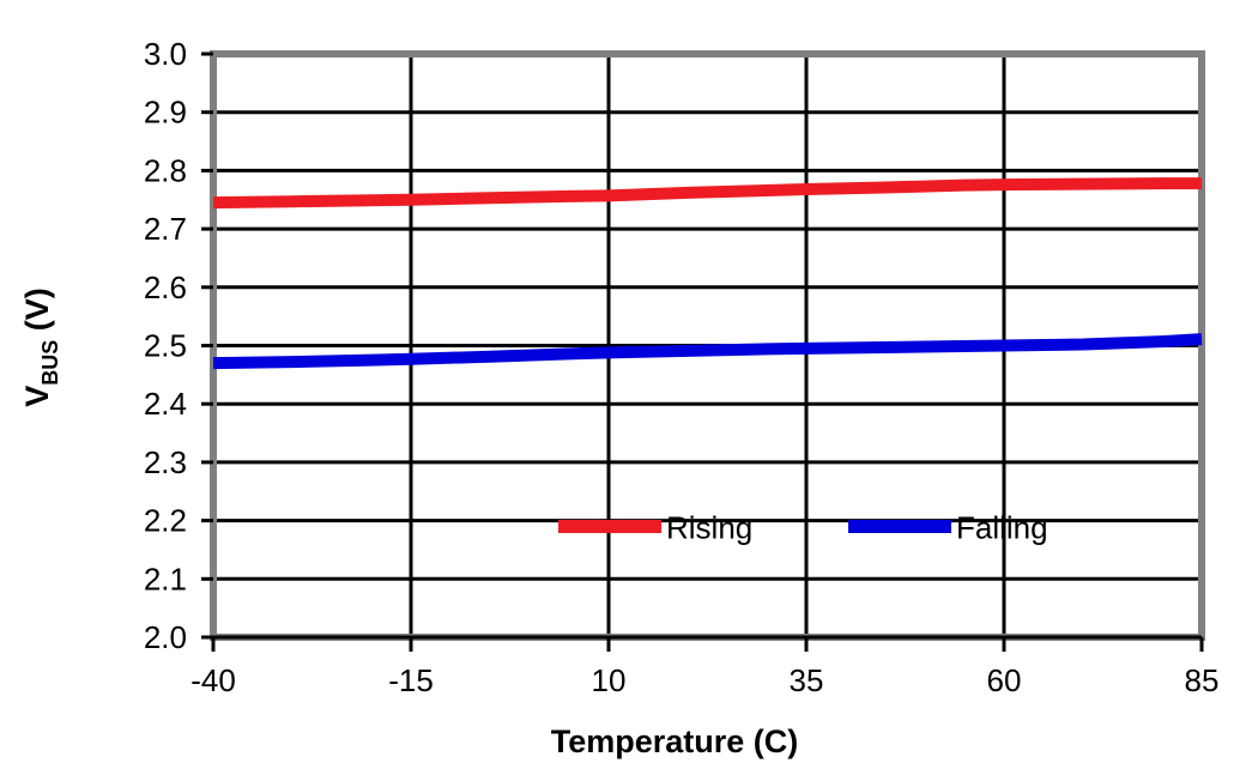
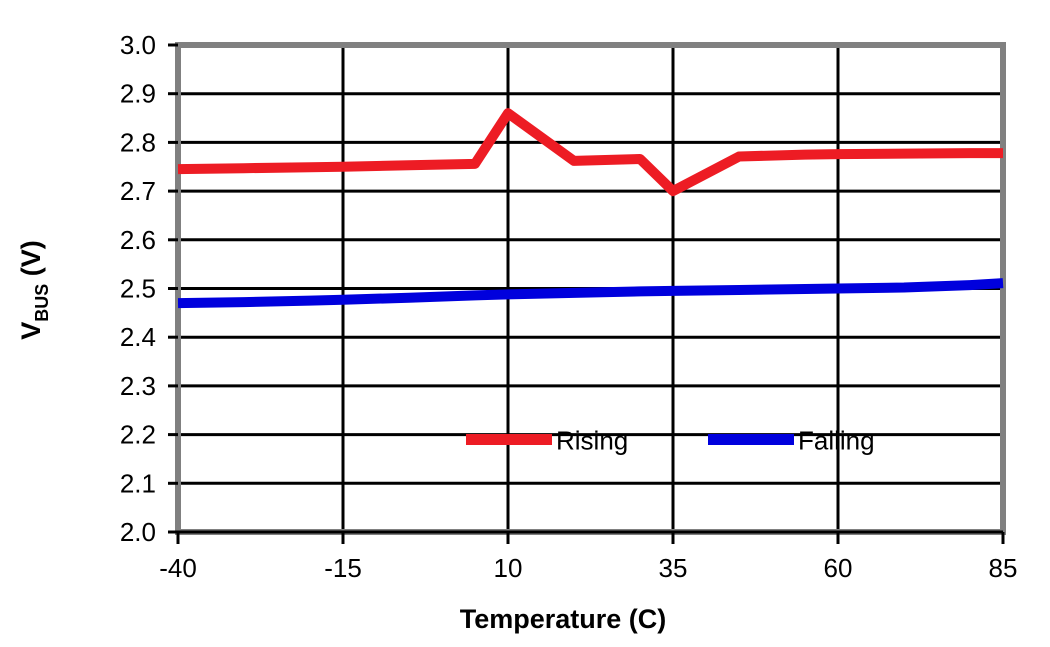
Rising/10: 2.76 -> 2.86
Rising/35: 2.77 -> 2.70
